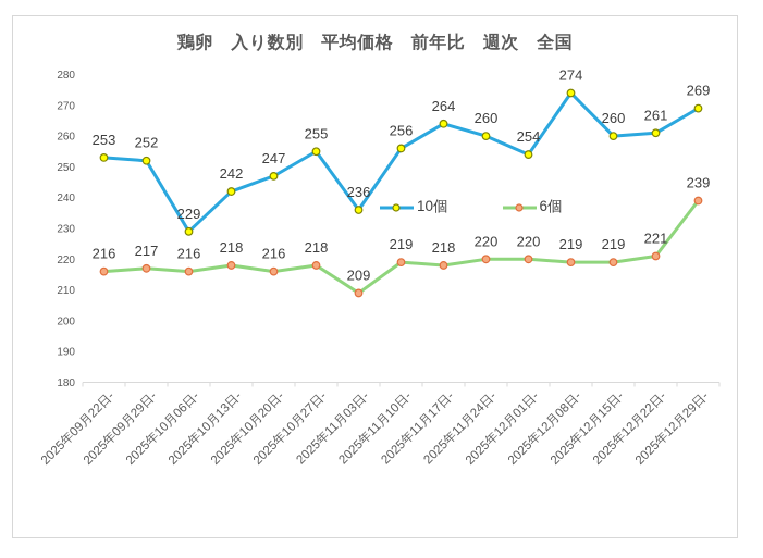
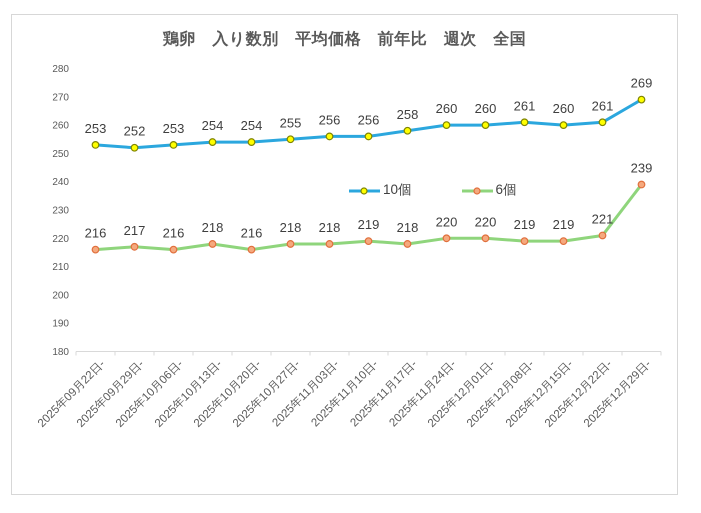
10個/2025年10月06日-: 229 -> 253
10個/2025年10月13日-: 242 -> 254
10個/2025年10月20日-: 247 -> 254
10個/2025年11月03日-: 236 -> 256
6個/2025年11月03日-: 209 -> 218
10個/2025年11月17日-: 264 -> 258
10個/2025年12月01日-: 254 -> 260
10個/2025年12月08日-: 274 -> 261
